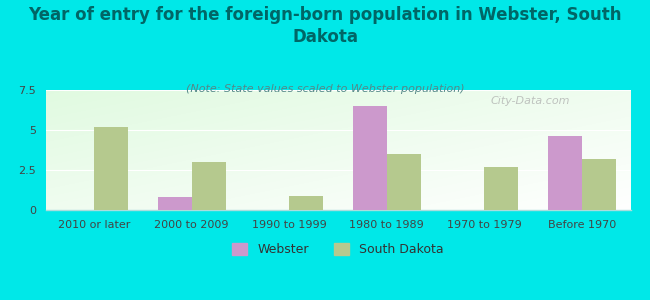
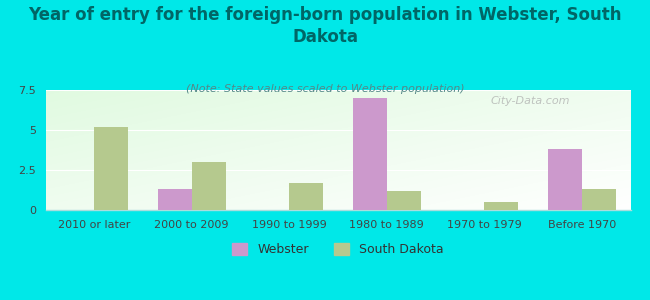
Webster/2000 to 2009: 0.8 -> 1.3
South Dakota/1990 to 1999: 0.9 -> 1.7
Webster/1980 to 1989: 6.5 -> 7.0
South Dakota/1980 to 1989: 3.5 -> 1.2
South Dakota/1970 to 1979: 2.7 -> 0.5
Webster/Before 1970: 4.6 -> 3.8
South Dakota/Before 1970: 3.2 -> 1.3
